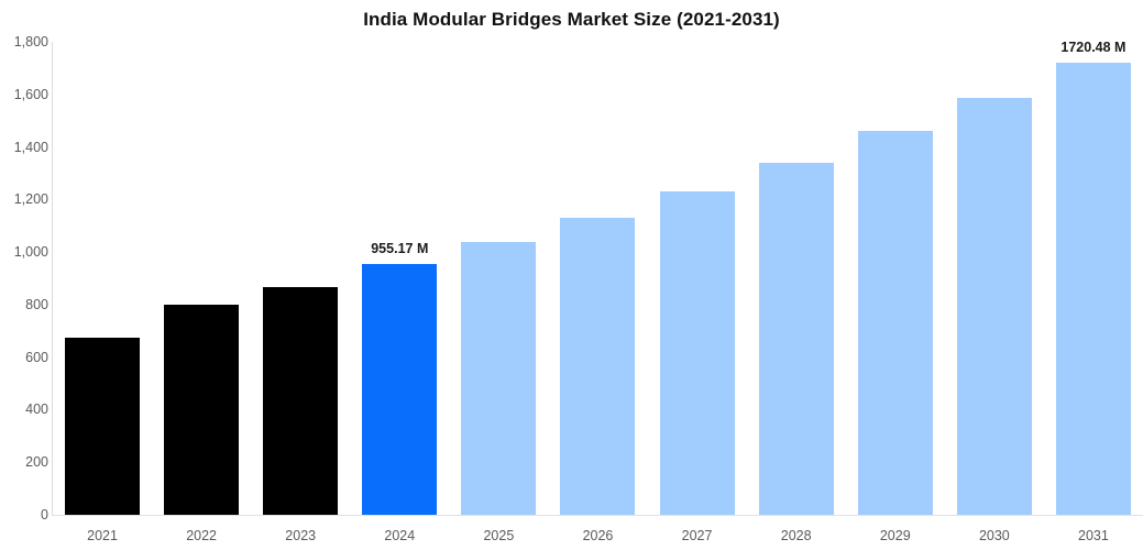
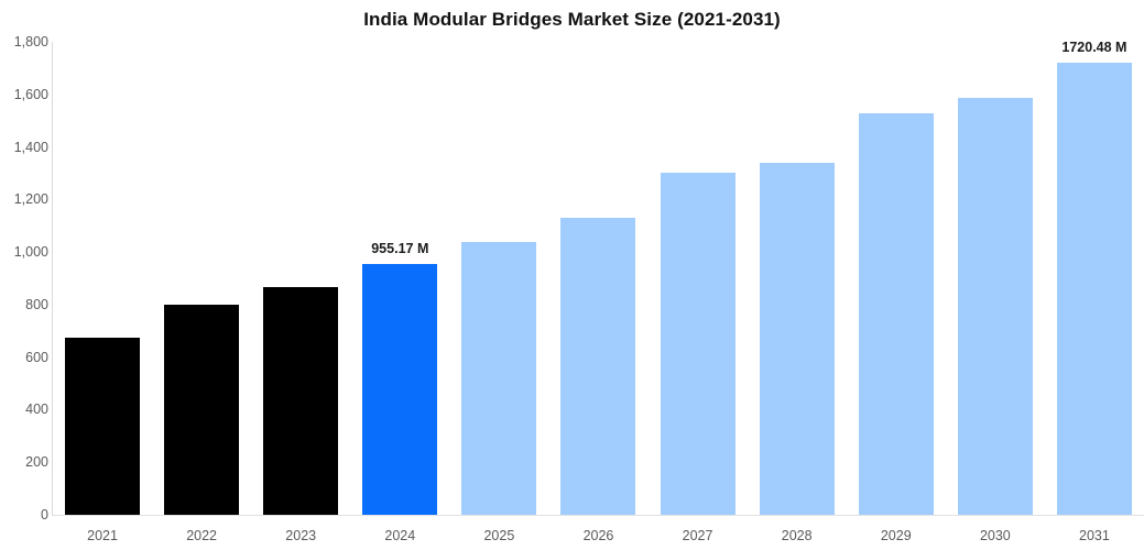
2027: 1230 -> 1300
2029: 1460 -> 1530
